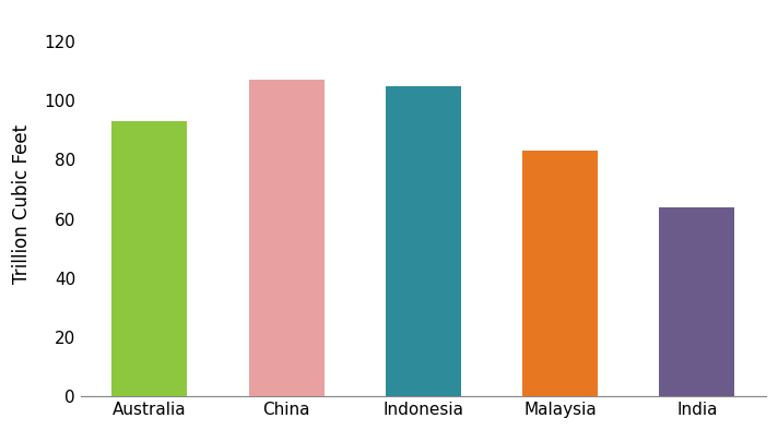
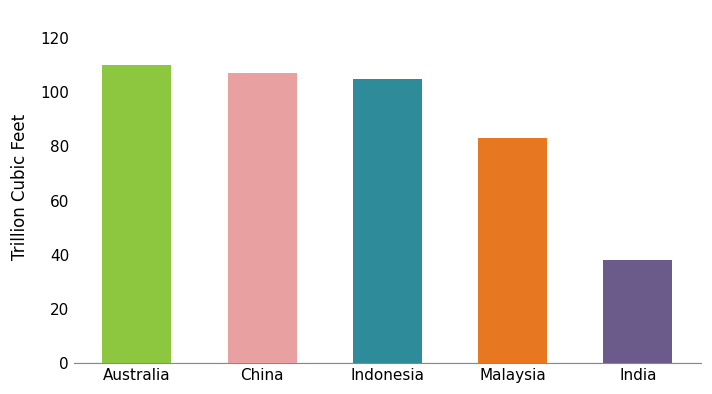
Australia: 93 -> 110
India: 64 -> 38
